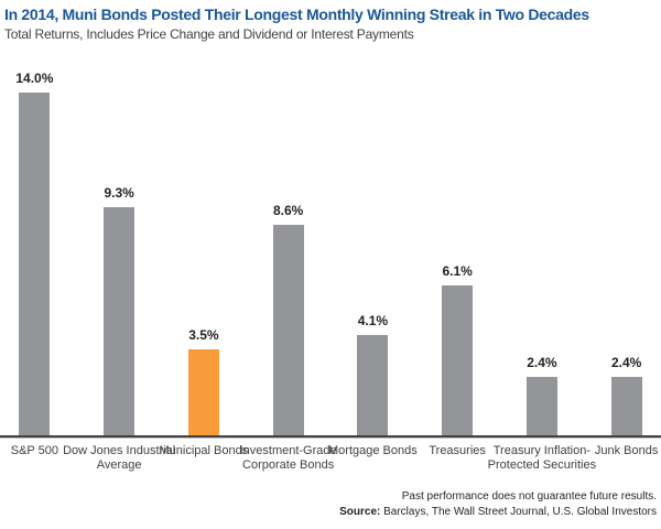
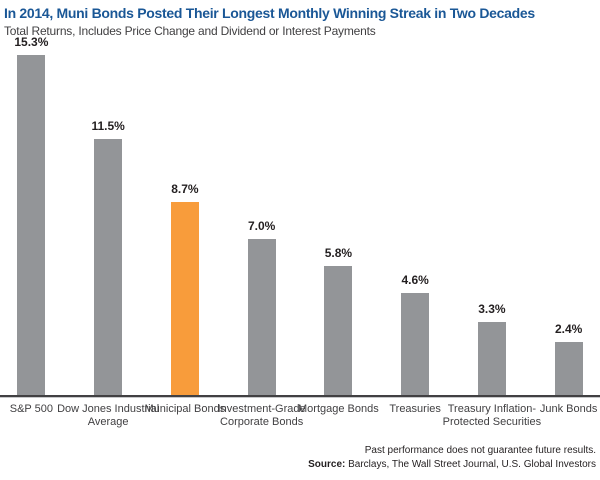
S&P 500: 14.0% -> 15.3%
Dow Jones Industrial Average: 9.3% -> 11.5%
Municipal Bonds: 3.5% -> 8.7%
Investment-Grade Corporate Bonds: 8.6% -> 7.0%
Mortgage Bonds: 4.1% -> 5.8%
Treasuries: 6.1% -> 4.6%
Treasury Inflation-Protected Securities: 2.4% -> 3.3%
